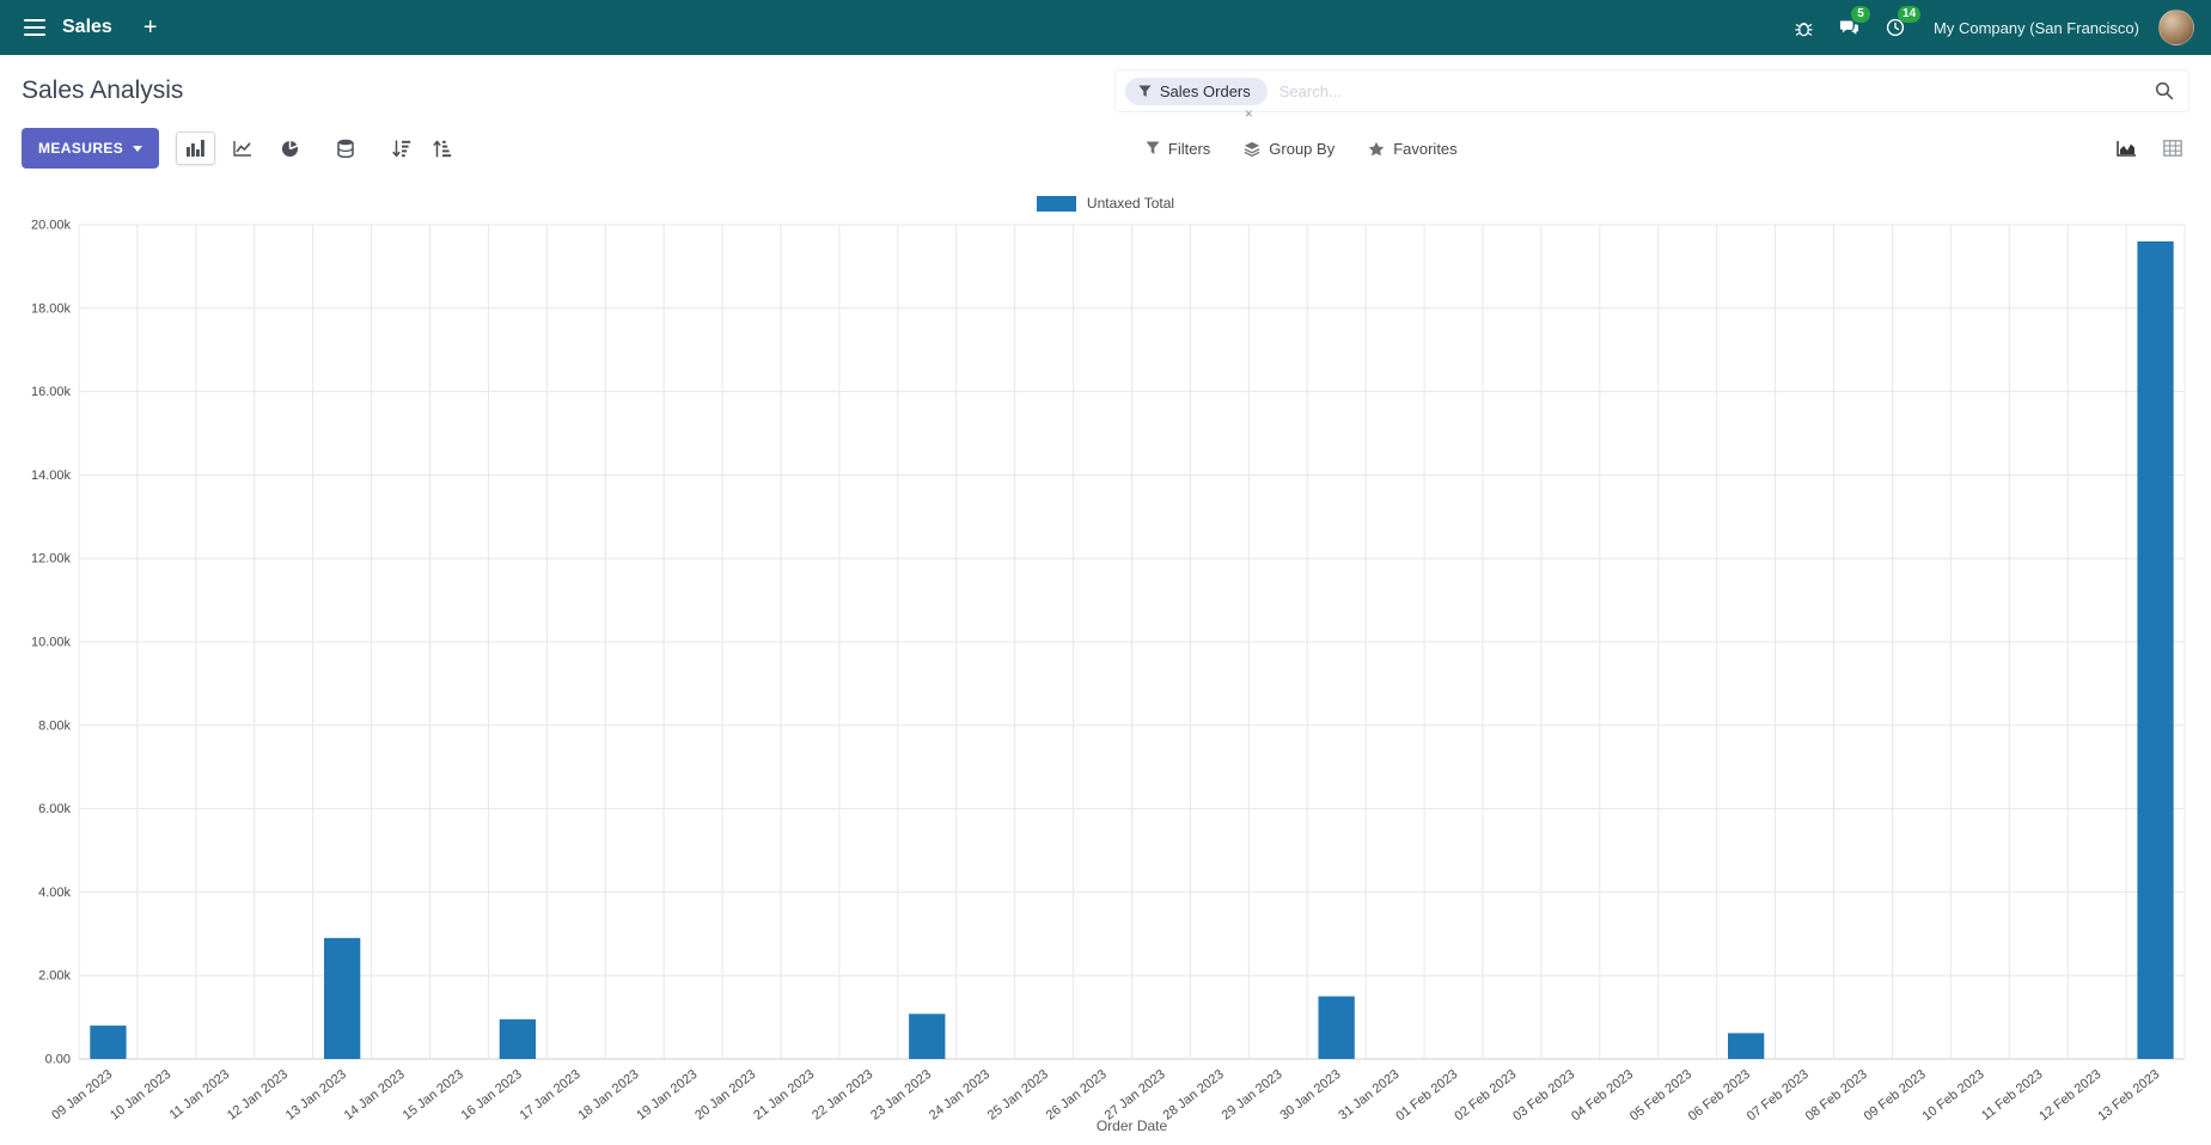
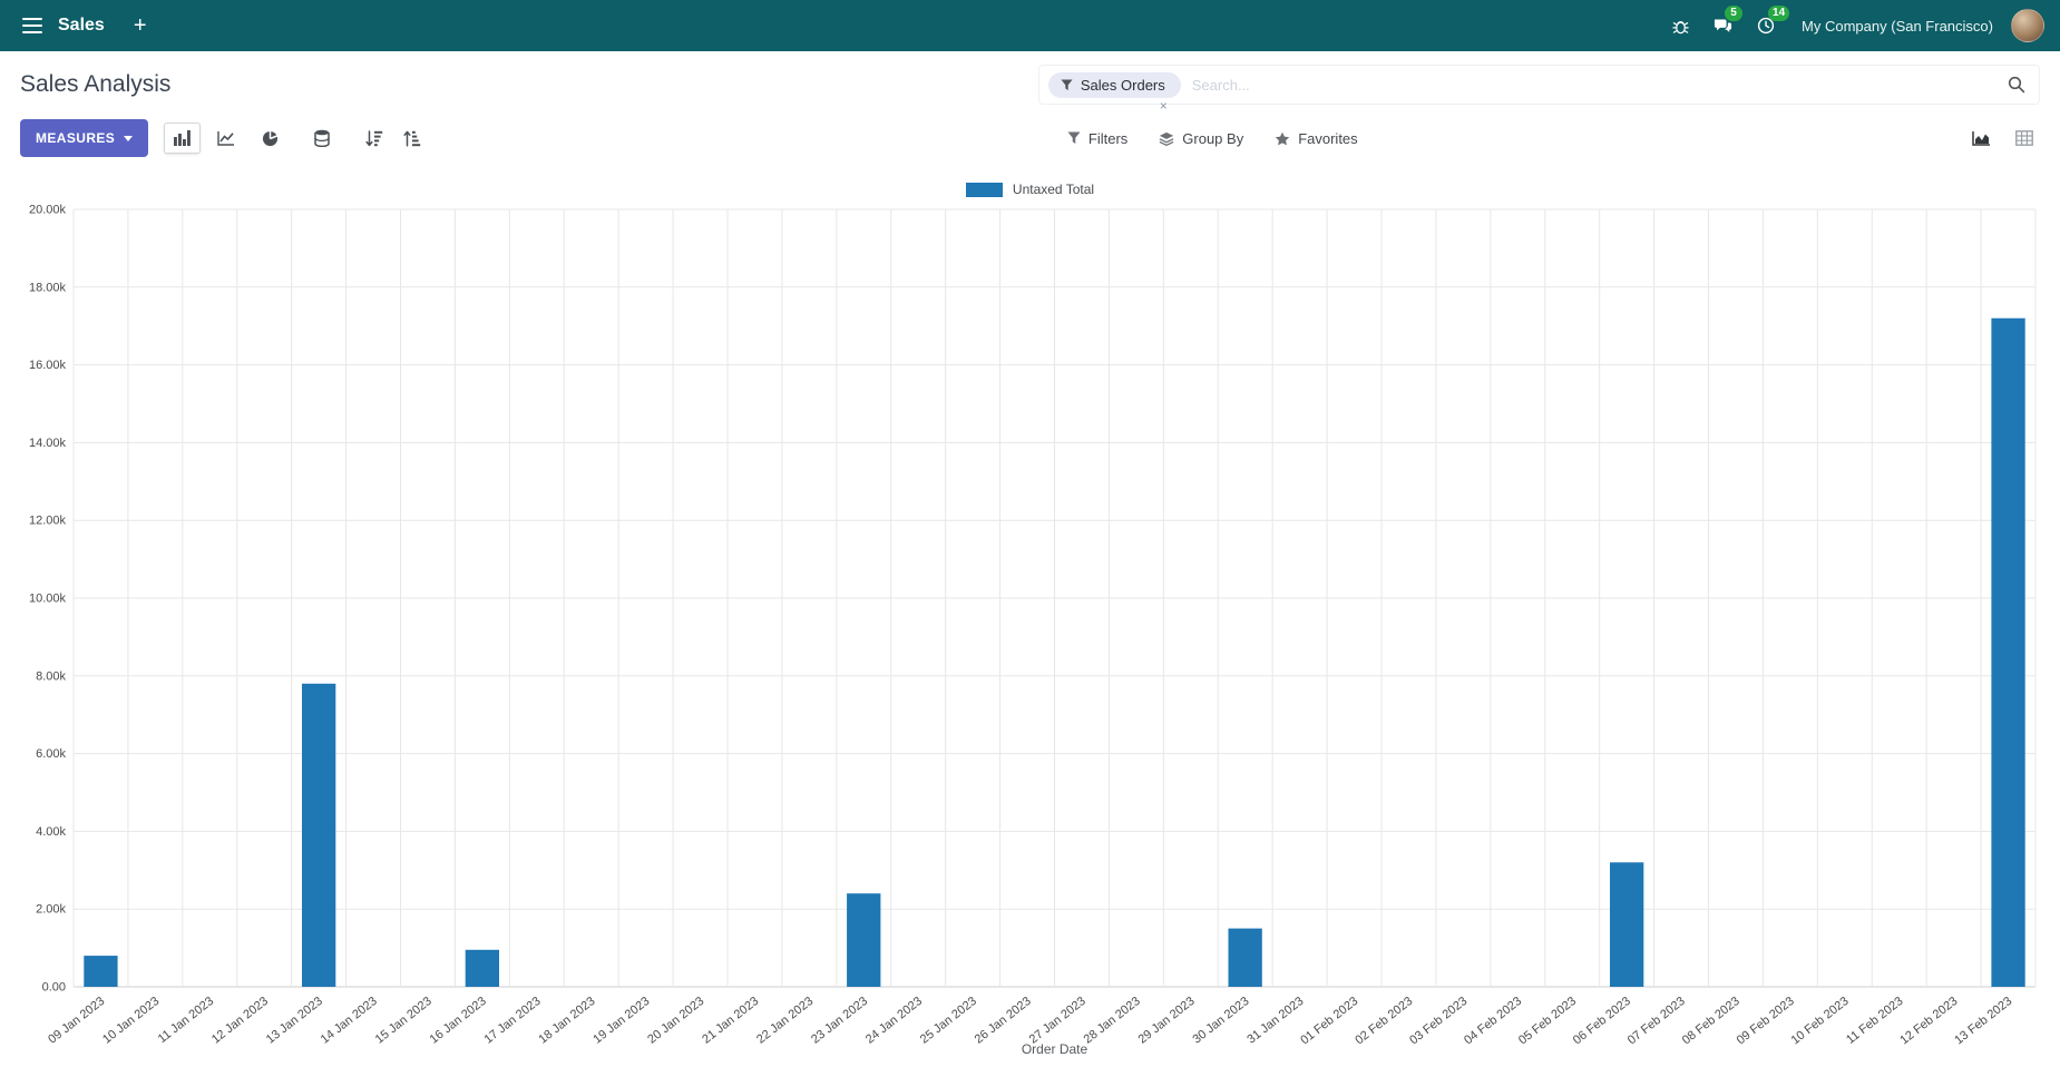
13 Jan 2023: 2.9k -> 7.8k
23 Jan 2023: 1.1k -> 2.4k
06 Feb 2023: 0.6k -> 3.2k
13 Feb 2023: 19.6k -> 17.2k
